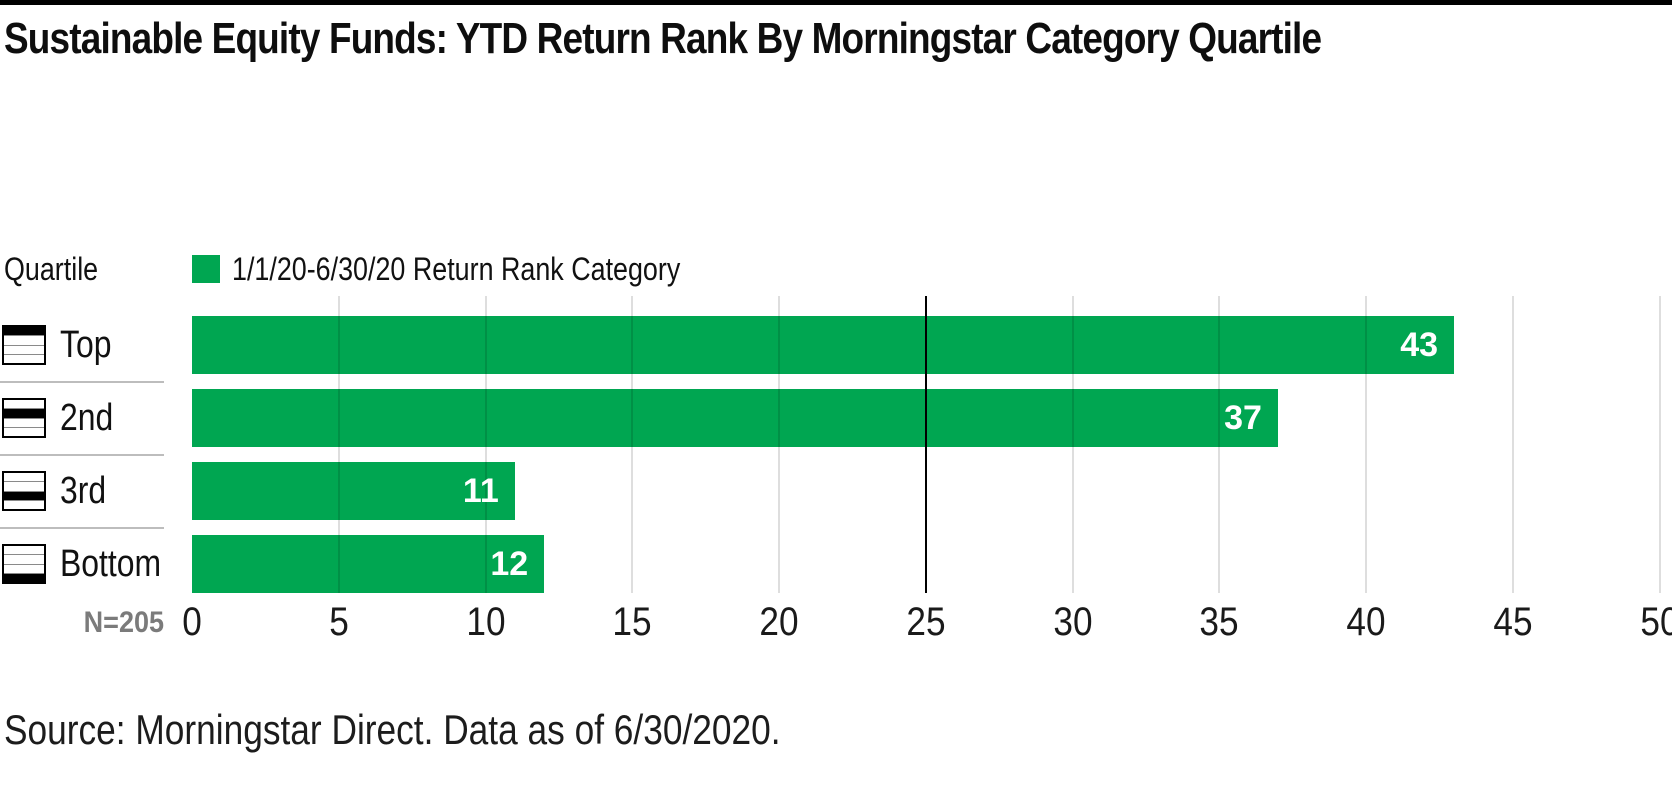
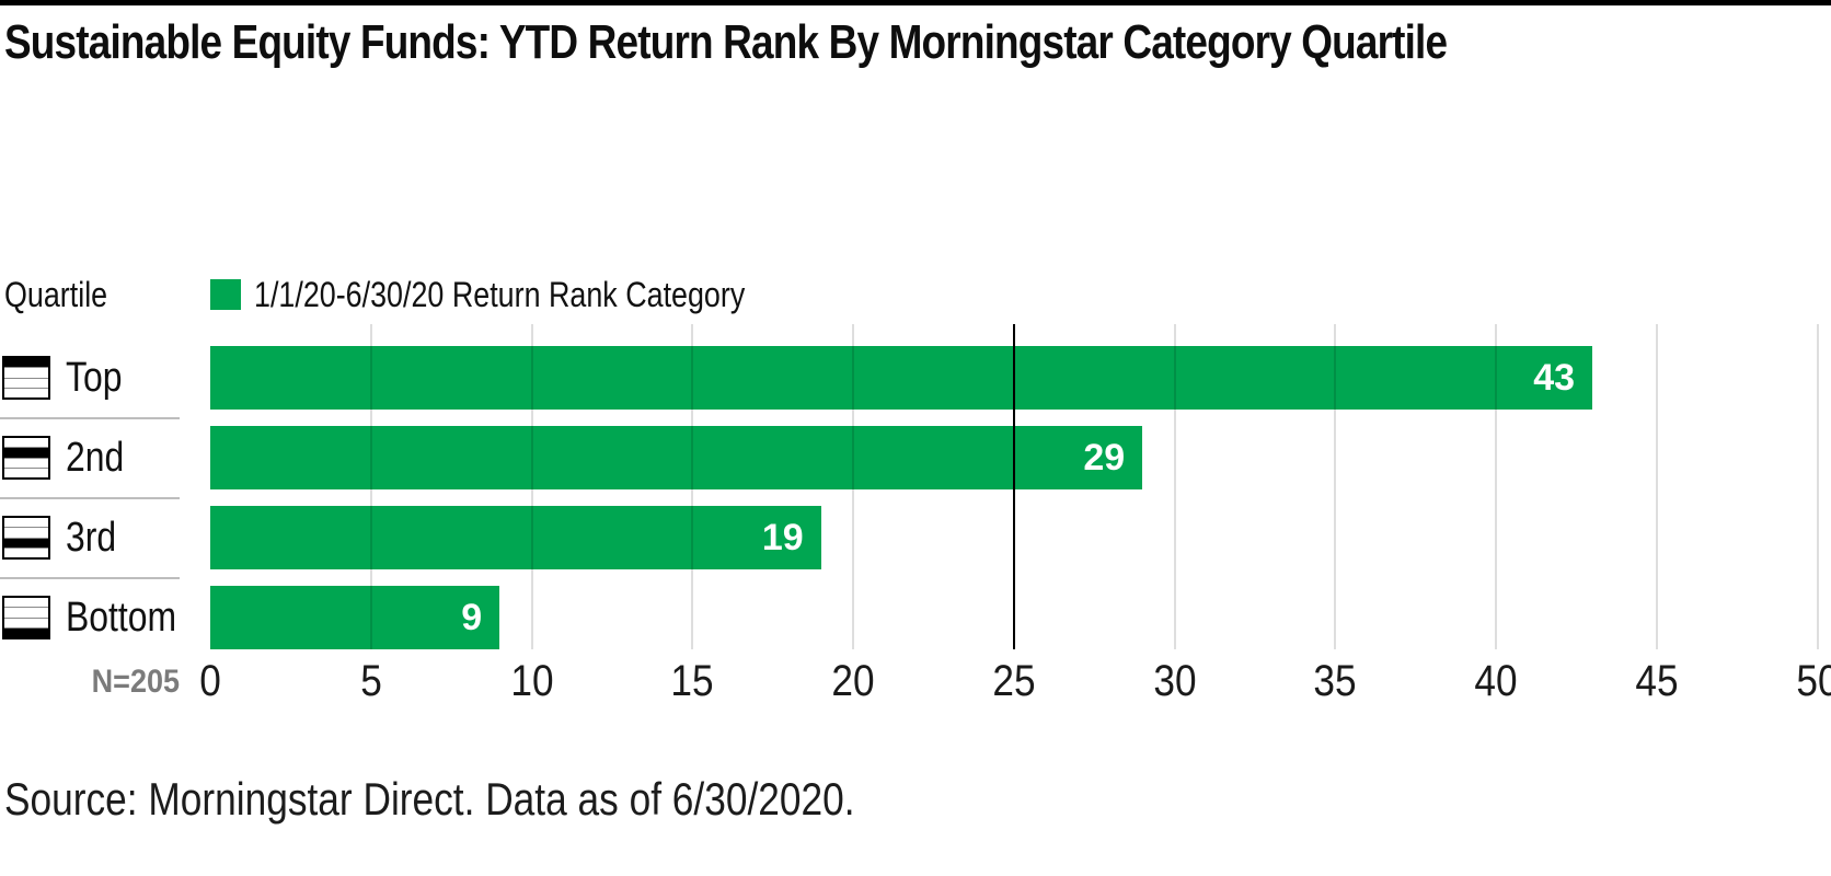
2nd: 37 -> 29
3rd: 11 -> 19
Bottom: 12 -> 9
